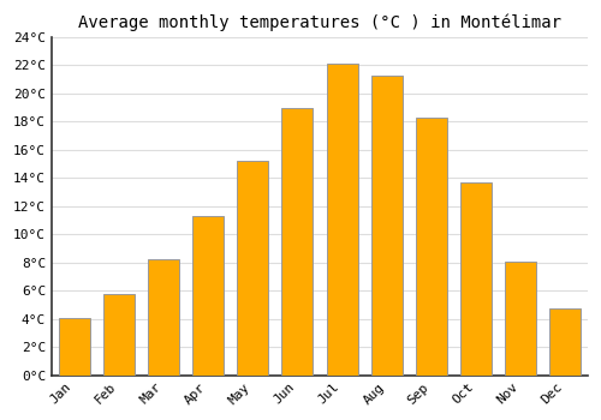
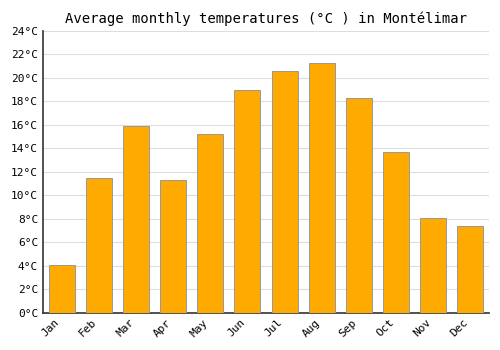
Feb: 5.8°C -> 11.5°C
Mar: 8.2°C -> 15.9°C
Jul: 22.1°C -> 20.6°C
Dec: 4.7°C -> 7.4°C
